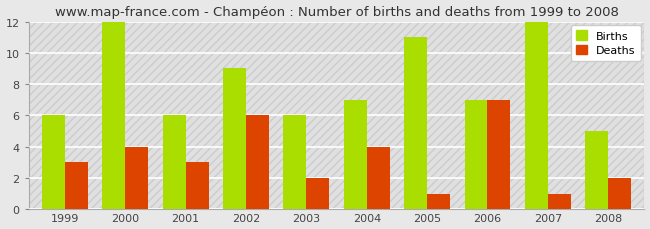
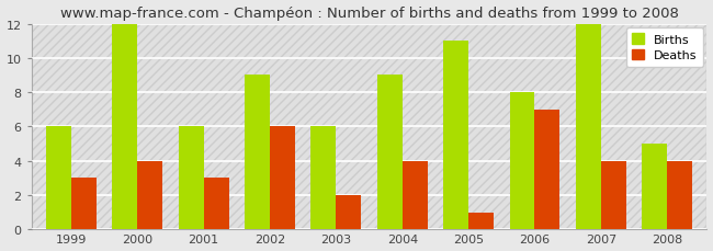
Births/2004: 7 -> 9
Births/2006: 7 -> 8
Deaths/2007: 1 -> 4
Deaths/2008: 2 -> 4
